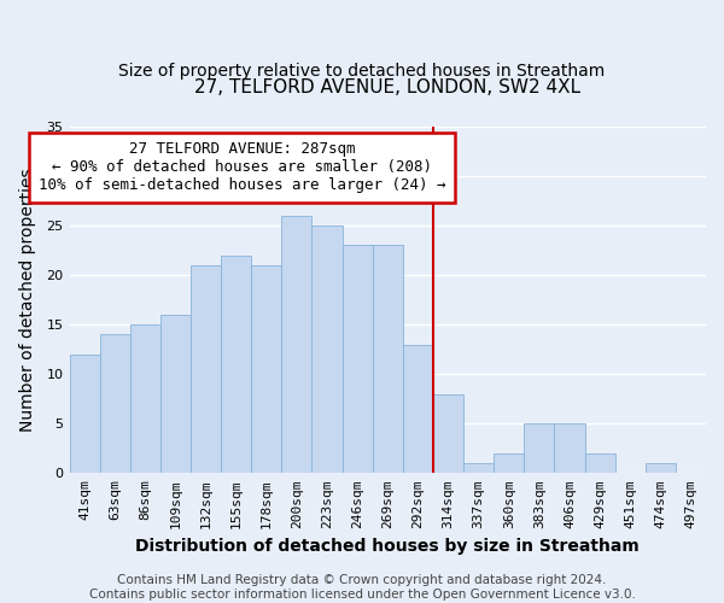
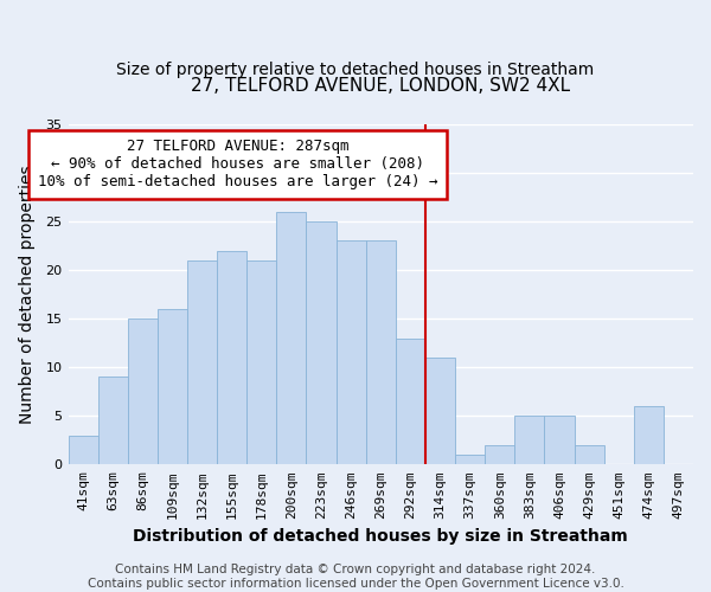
41sqm: 12 -> 3
63sqm: 14 -> 9
314sqm: 8 -> 11
474sqm: 1 -> 6
